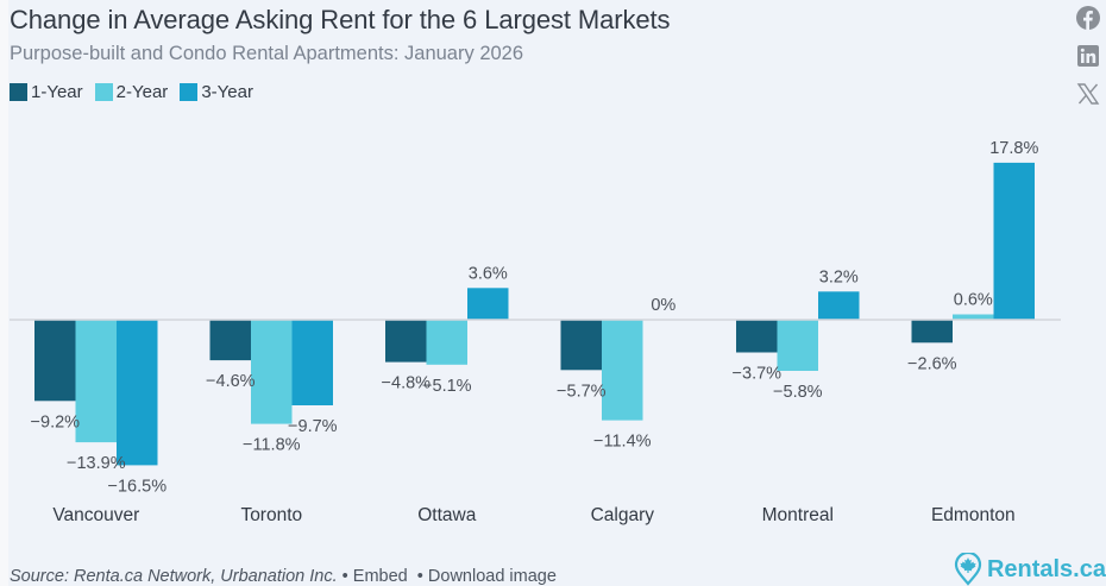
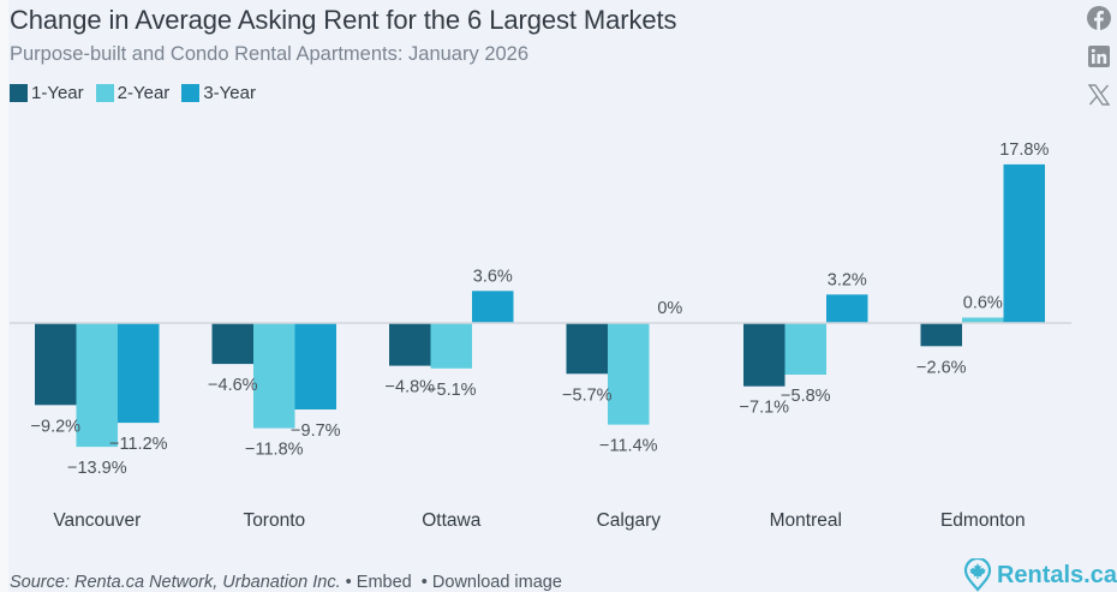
3-Year/Vancouver: −16.5% -> −11.2%
1-Year/Montreal: −3.7% -> −7.1%
